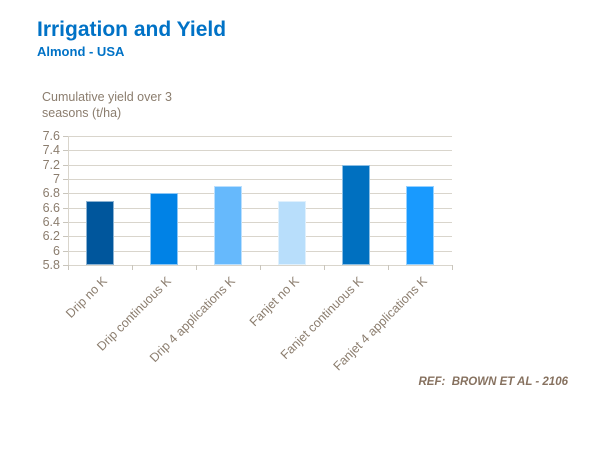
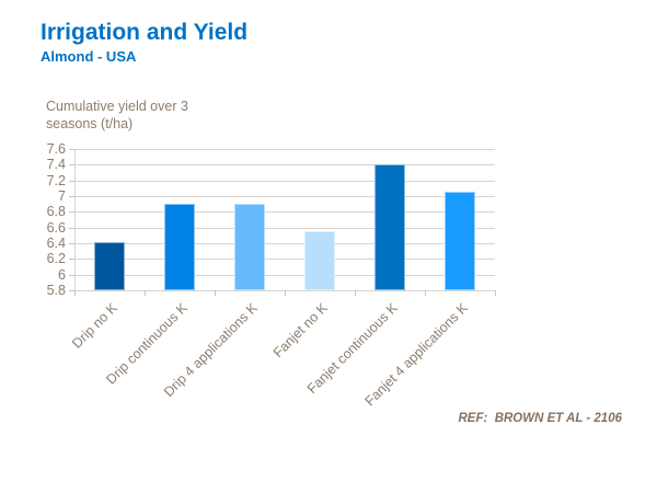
Drip no K: 6.7 -> 6.4
Drip continuous K: 6.8 -> 6.9
Fanjet no K: 6.7 -> 6.5
Fanjet continuous K: 7.2 -> 7.4
Fanjet 4 applications K: 6.9 -> 7.0
